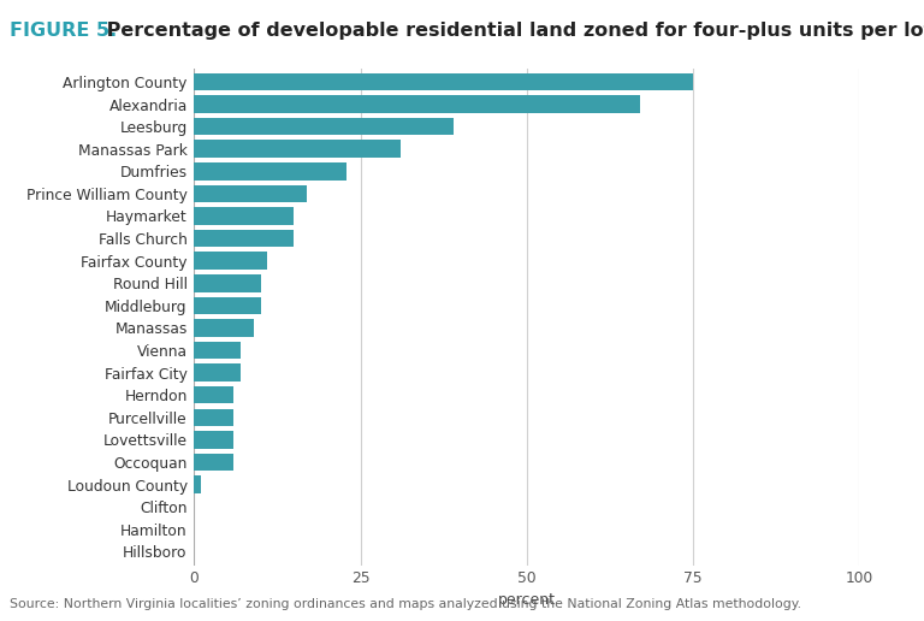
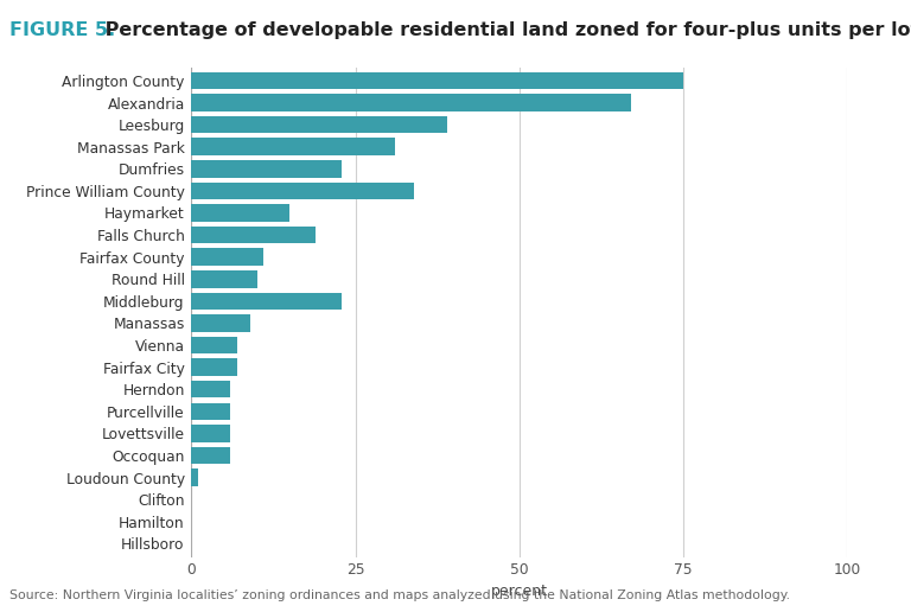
Prince William County: 17 -> 34
Falls Church: 15 -> 19
Middleburg: 10 -> 23
